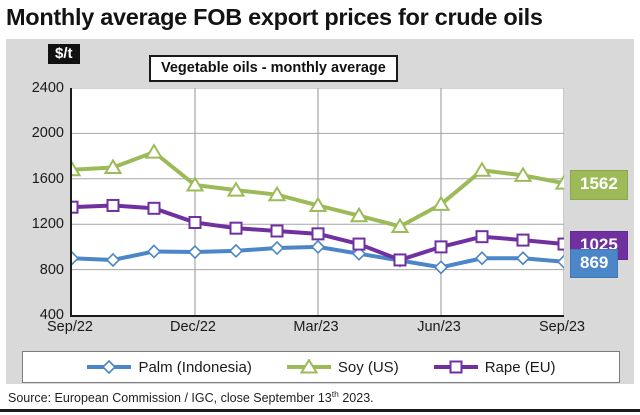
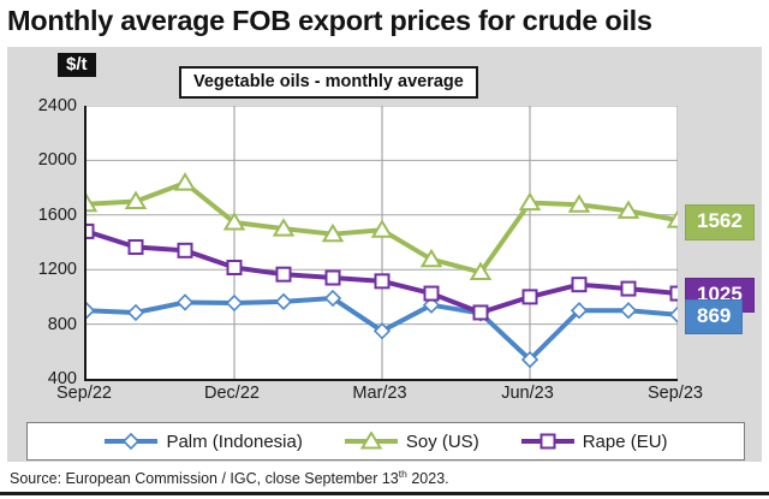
Rape (EU)/Sep/22: 1350 -> 1480
Palm (Indonesia)/Mar/23: 1000 -> 750
Soy (US)/Mar/23: 1360 -> 1490
Palm (Indonesia)/Jun/23: 820 -> 540
Soy (US)/Jun/23: 1380 -> 1690
